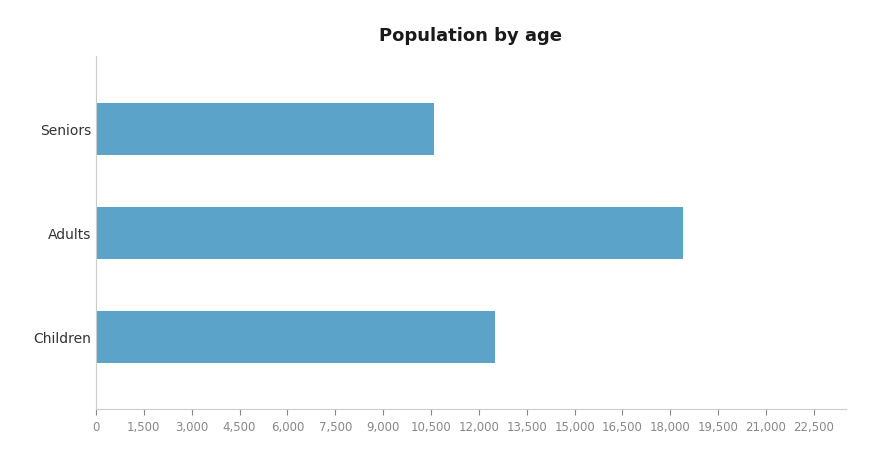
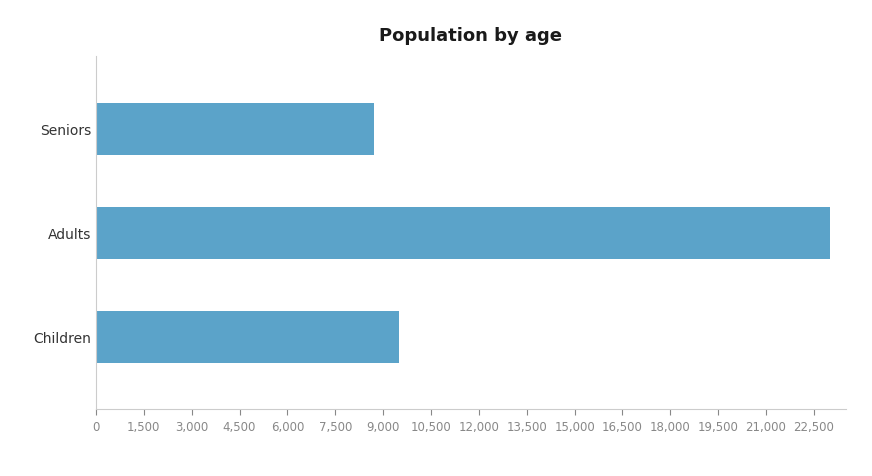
Seniors: 10,600 -> 8,700
Adults: 18,400 -> 23,000
Children: 12,500 -> 9,500
